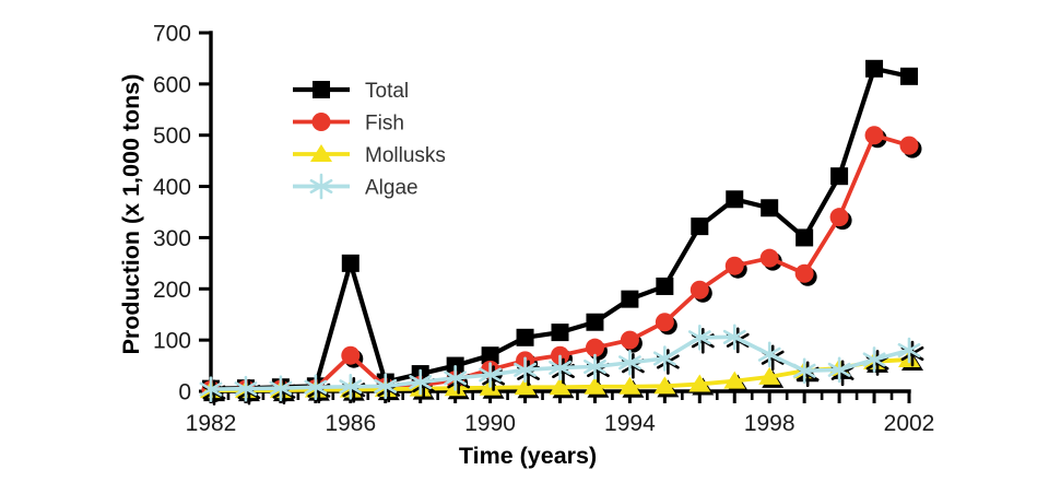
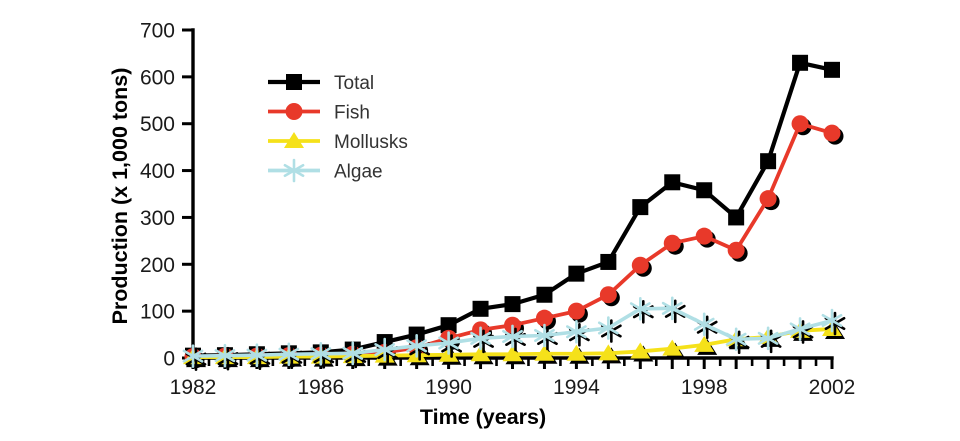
Total/1986: 250 -> 10
Fish/1986: 70 -> 10
